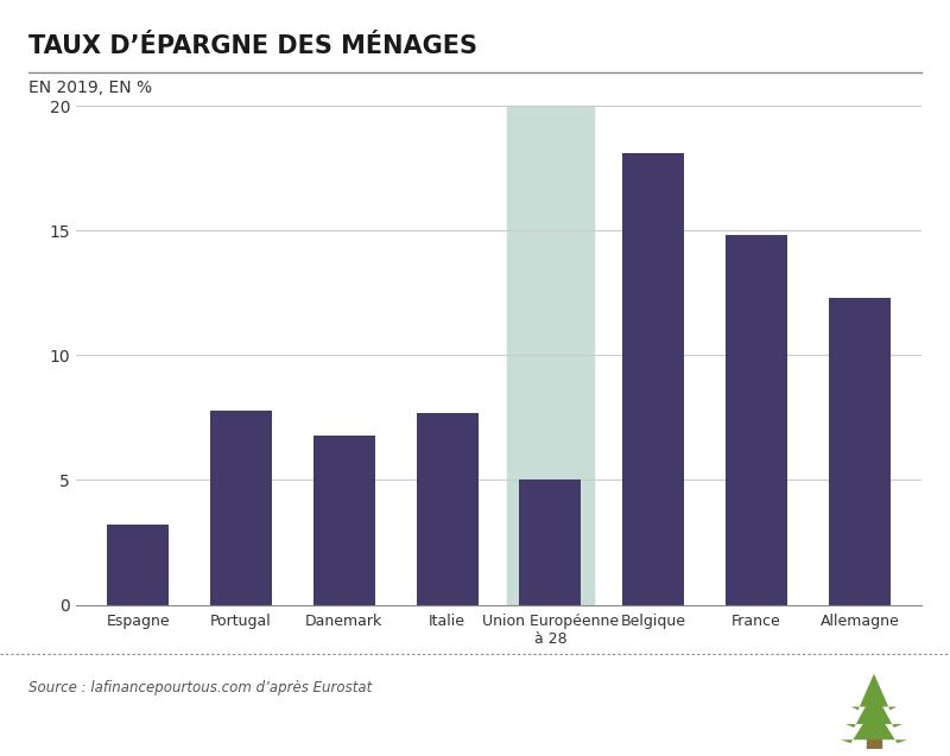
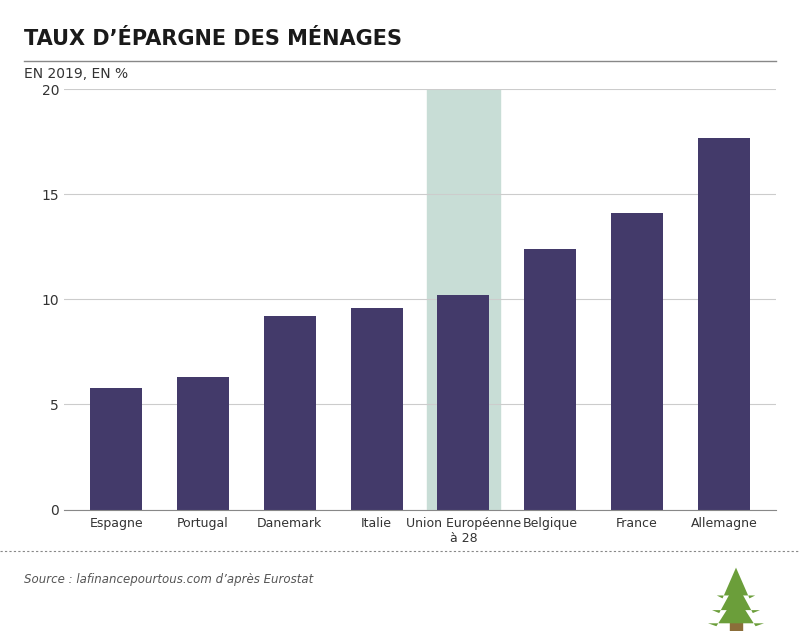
Espagne: 3.2 -> 5.8
Portugal: 7.8 -> 6.3
Danemark: 6.8 -> 9.2
Italie: 7.7 -> 9.6
Union Européenne à 28: 5.0 -> 10.2
Belgique: 18.1 -> 12.4
France: 14.8 -> 14.1
Allemagne: 12.3 -> 17.7
